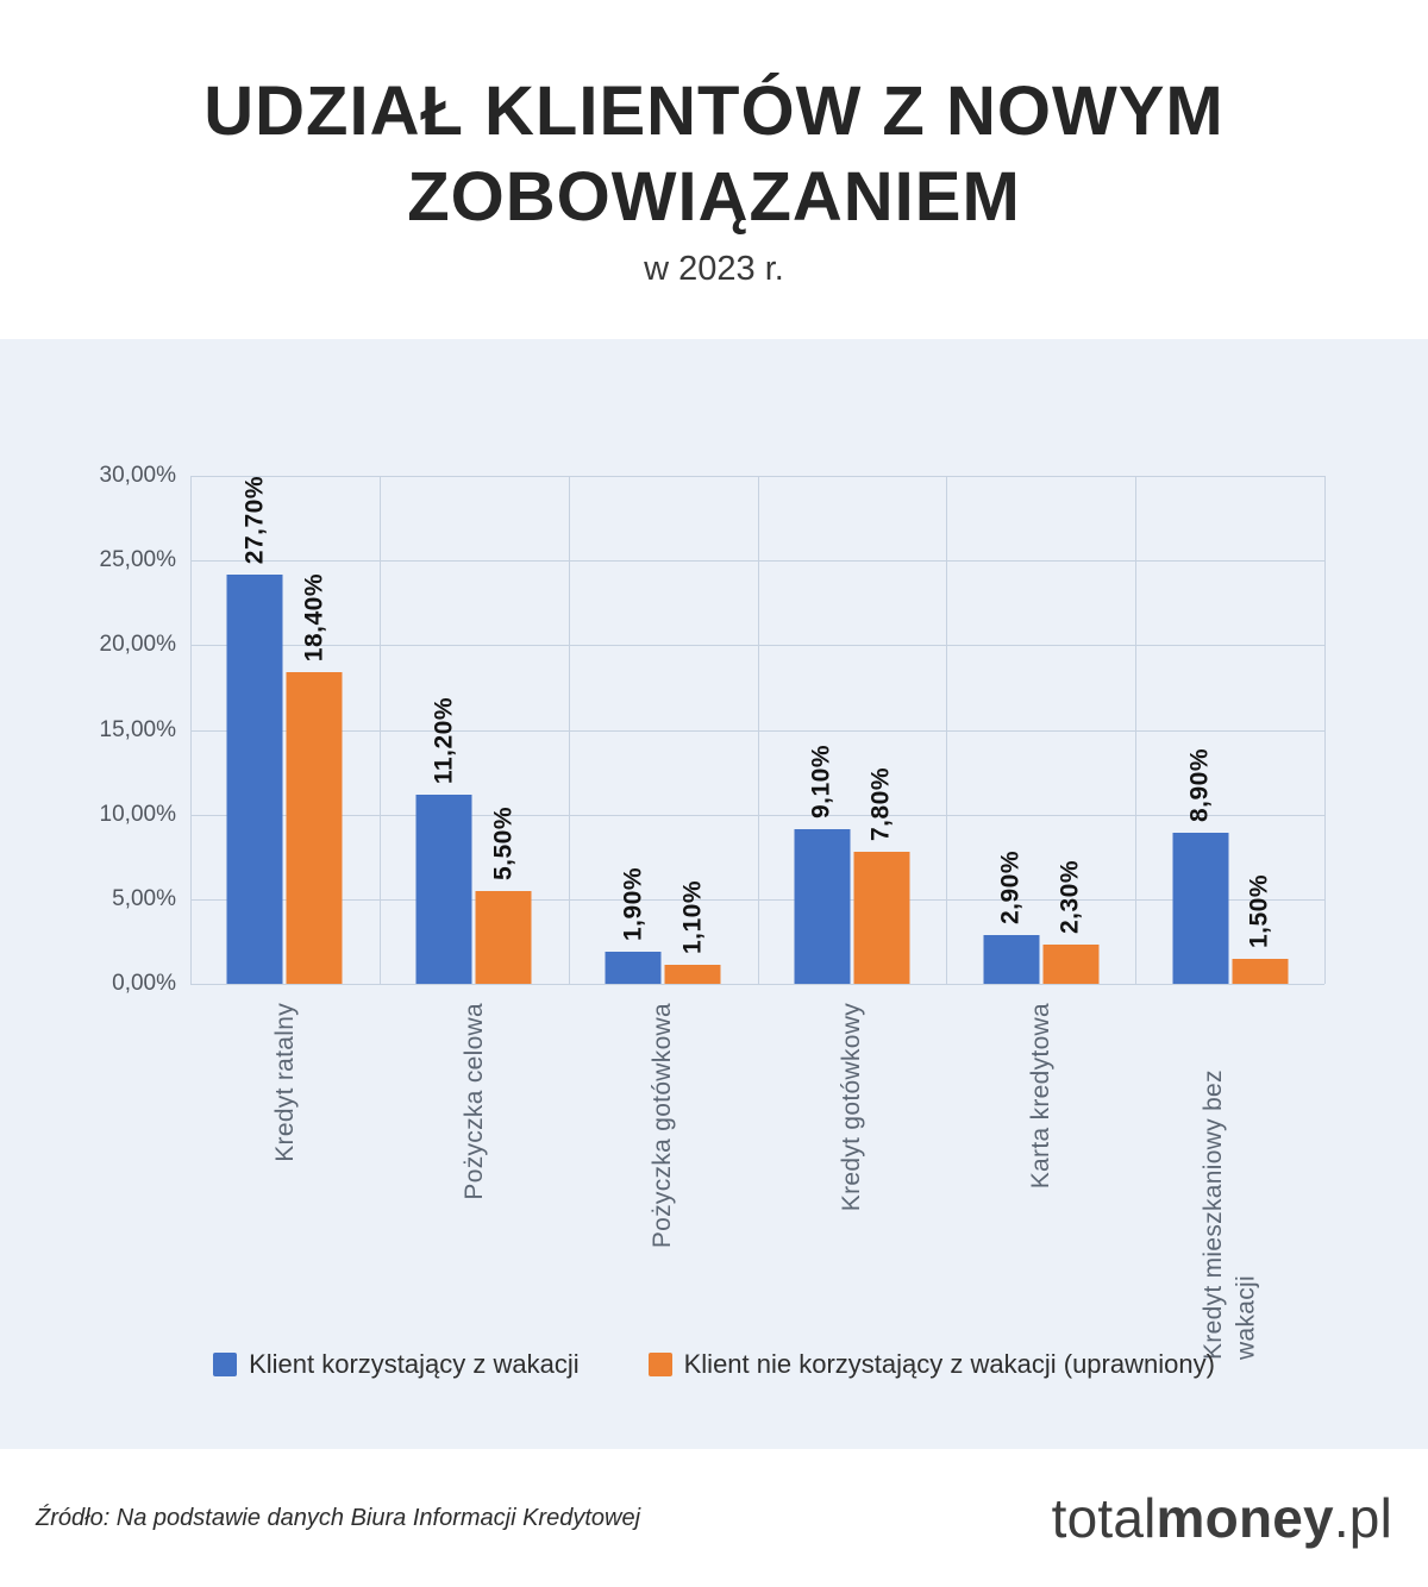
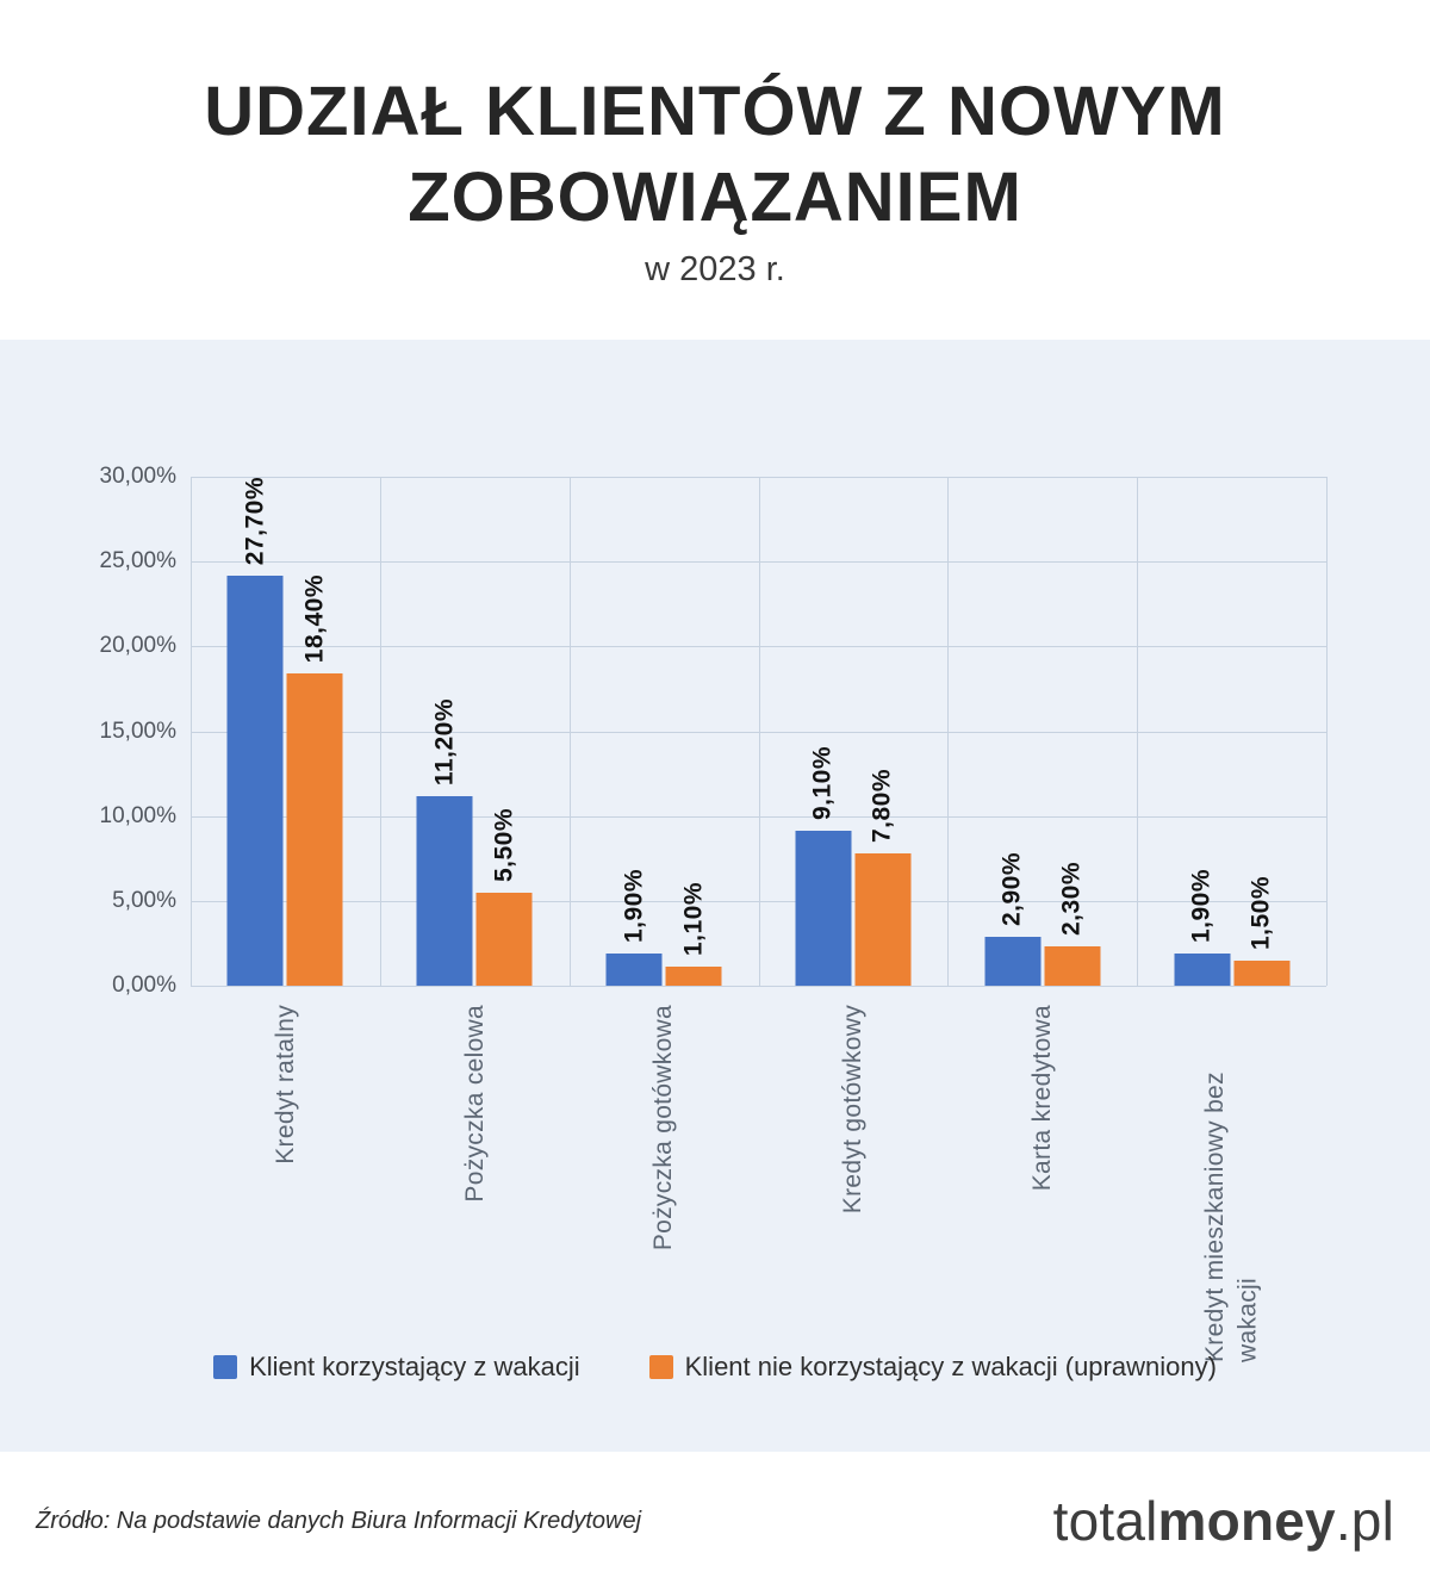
Klient korzystający z wakacji/Kredyt mieszkaniowy bez wakacji: 8,90% -> 1,90%
